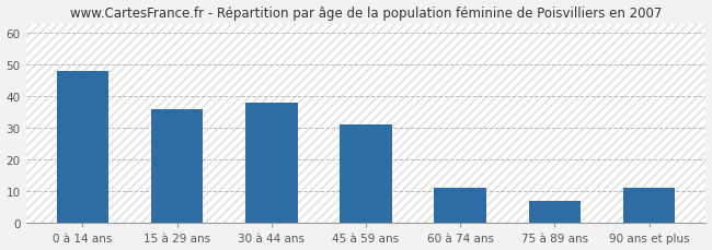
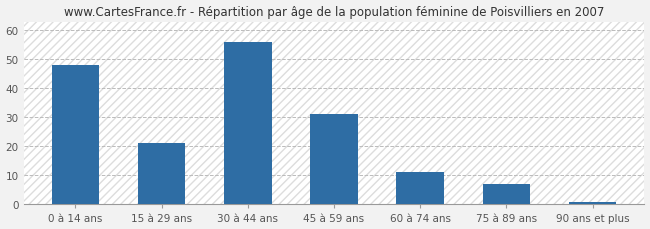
15 à 29 ans: 36 -> 21
30 à 44 ans: 38 -> 56
90 ans et plus: 11 -> 1
